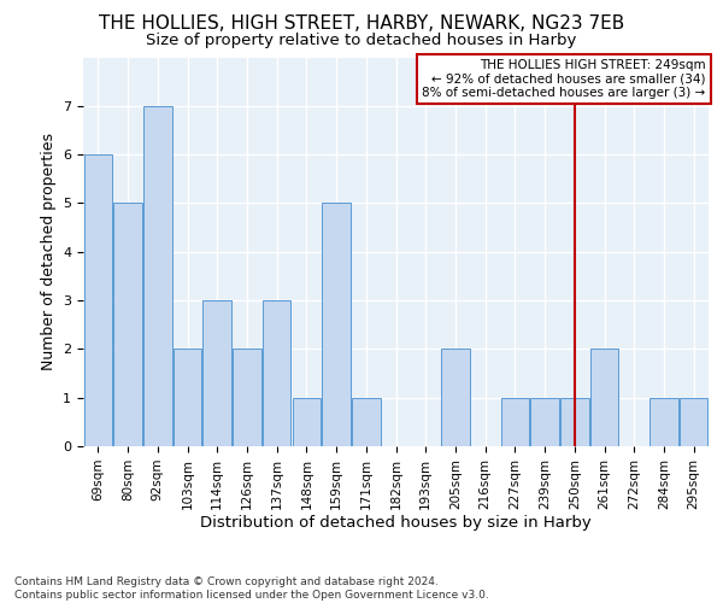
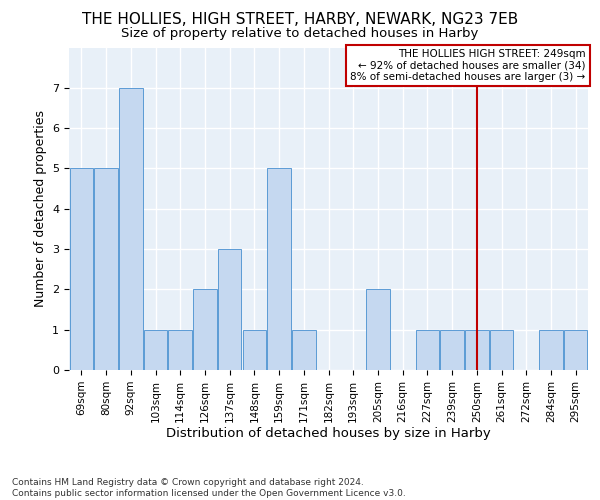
69sqm: 6 -> 5
103sqm: 2 -> 1
114sqm: 3 -> 1
261sqm: 2 -> 1
